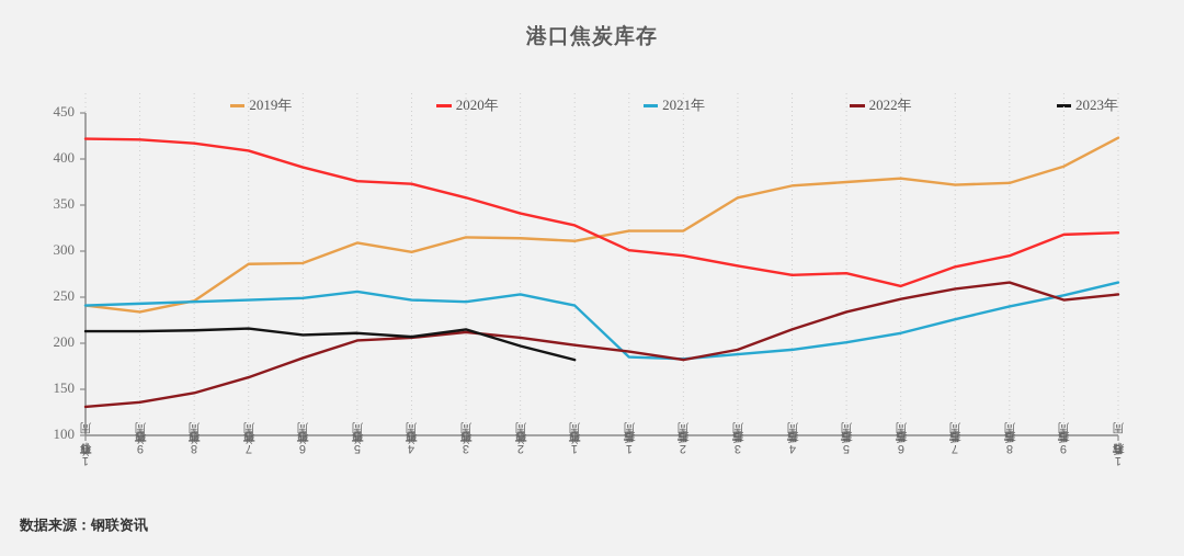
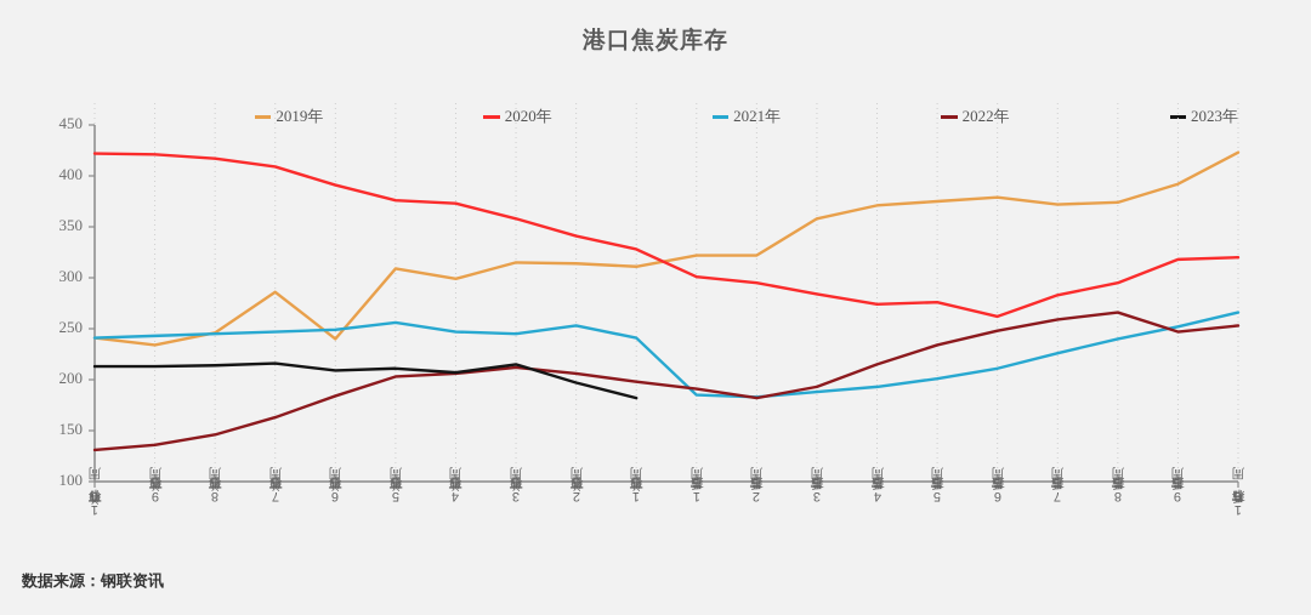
2019年/春节前6周: 290 -> 240
